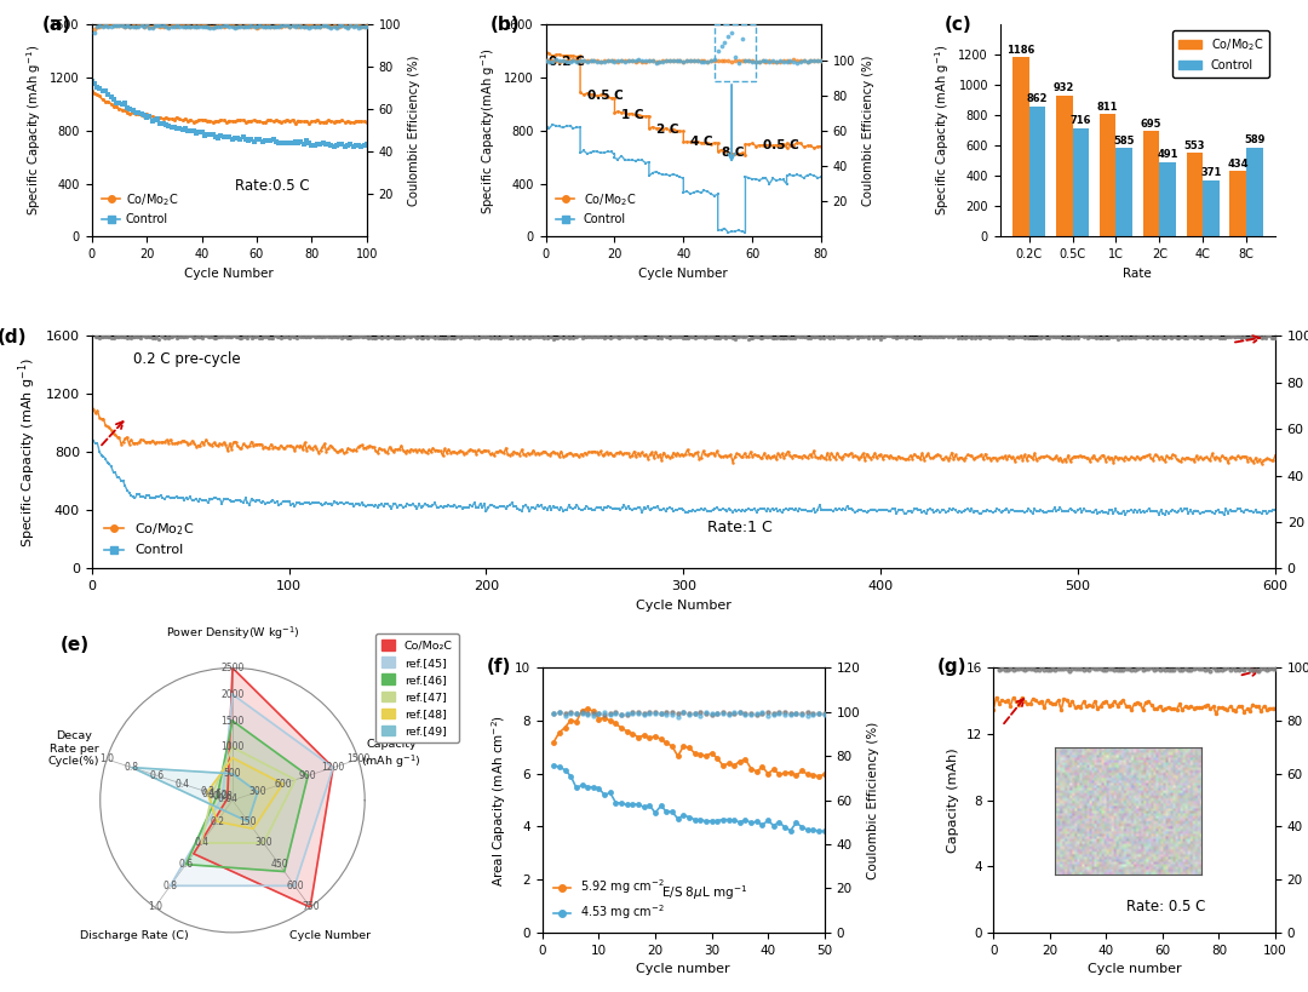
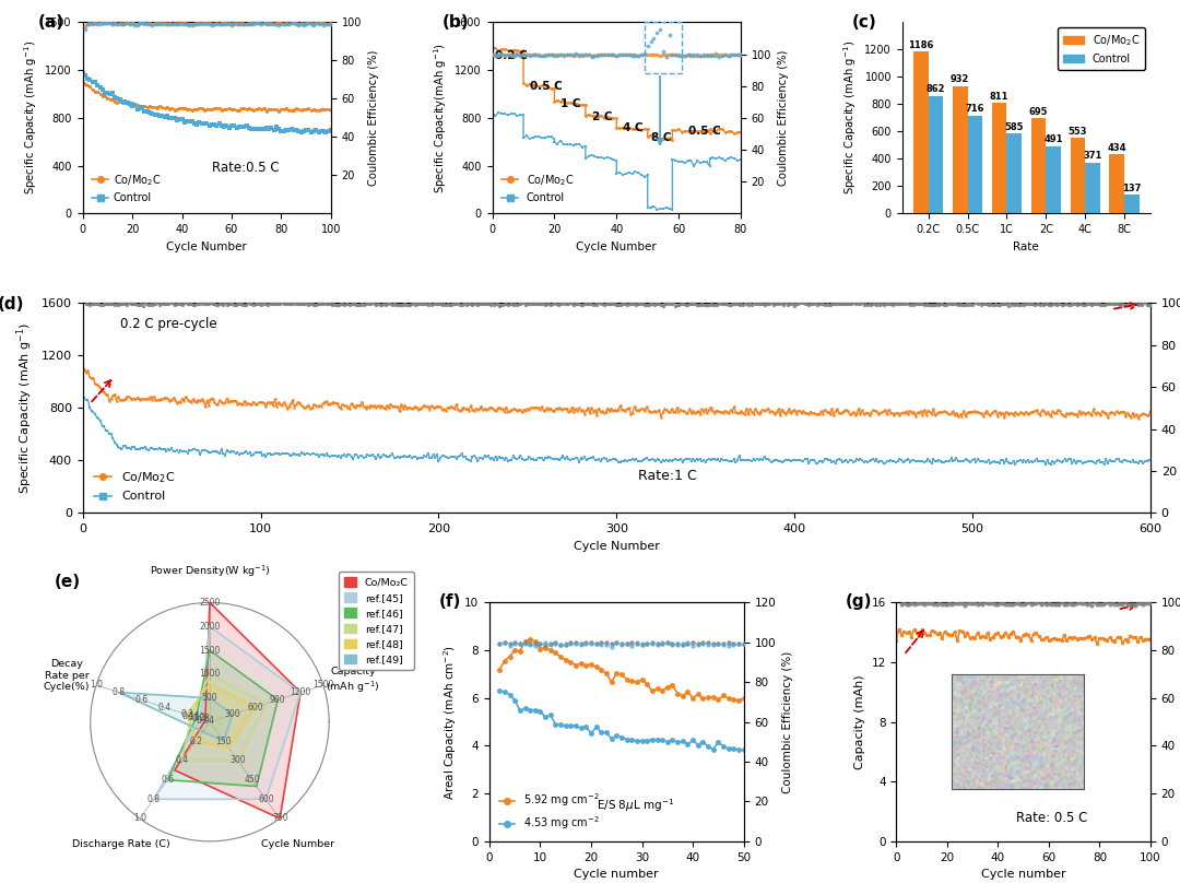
Control/8C: 589 -> 137
